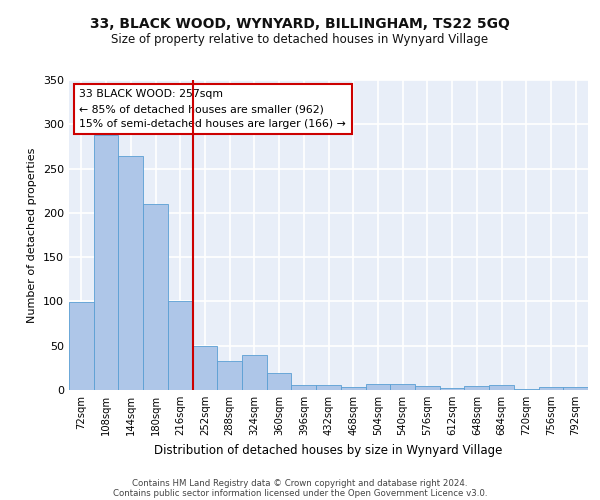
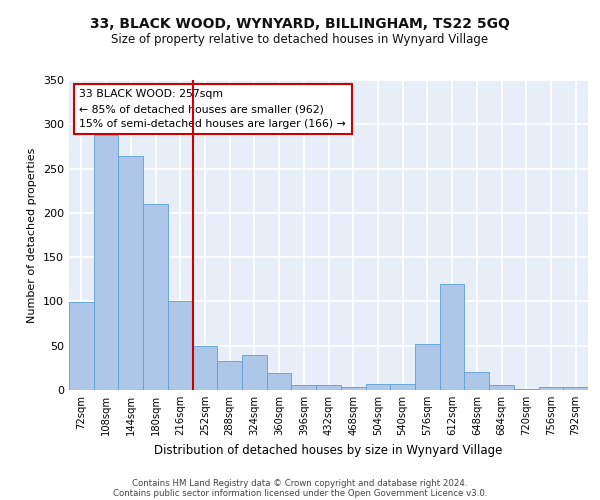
576sqm: 4 -> 52
612sqm: 2 -> 120
648sqm: 5 -> 20
